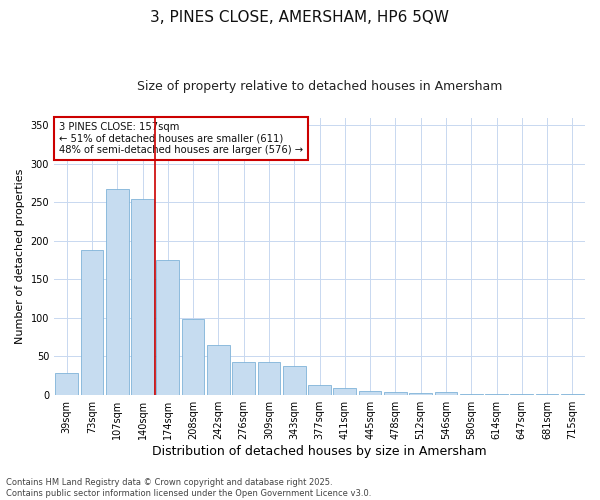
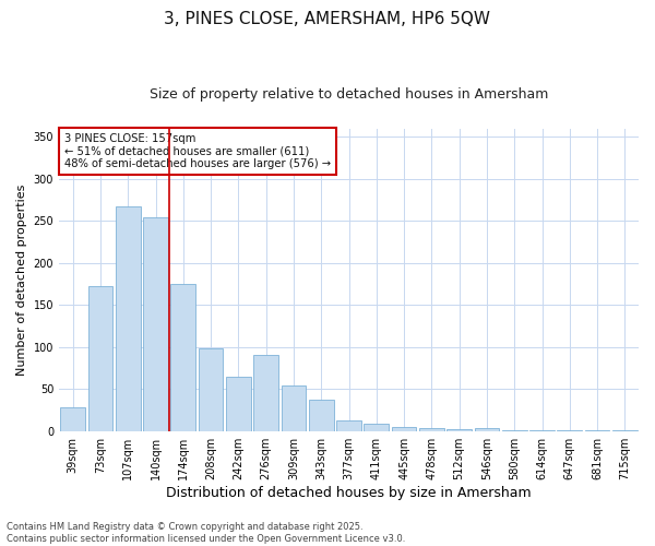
73sqm: 188 -> 172
276sqm: 42 -> 90
309sqm: 42 -> 54
